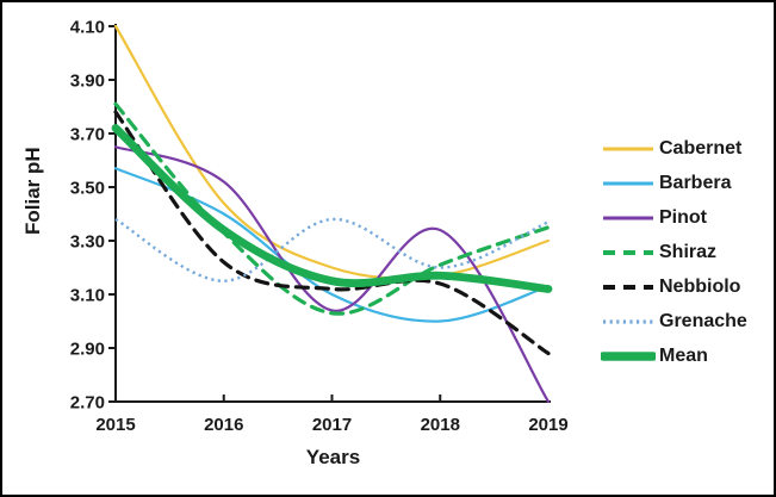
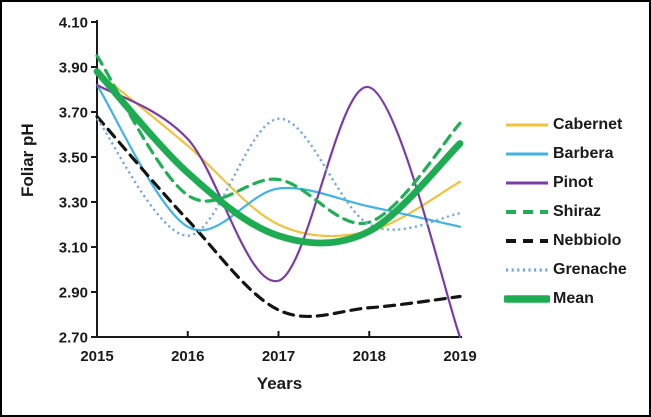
Cabernet/2015: 4.10 -> 3.88
Barbera/2015: 3.57 -> 3.82
Pinot/2015: 3.65 -> 3.82
Shiraz/2015: 3.81 -> 3.95
Nebbiolo/2015: 3.78 -> 3.68
Grenache/2015: 3.38 -> 3.67
Mean/2015: 3.72 -> 3.88
Cabernet/2016: 3.44 -> 3.55
Barbera/2016: 3.40 -> 3.19
Pinot/2016: 3.52 -> 3.58
Mean/2016: 3.34 -> 3.43
Barbera/2017: 3.10 -> 3.36
Pinot/2017: 3.04 -> 2.95
Shiraz/2017: 3.03 -> 3.40
Nebbiolo/2017: 3.12 -> 2.82
Grenache/2017: 3.38 -> 3.67
Barbera/2018: 3.00 -> 3.28
Pinot/2018: 3.34 -> 3.81
Nebbiolo/2018: 3.14 -> 2.83
Cabernet/2019: 3.30 -> 3.39
Barbera/2019: 3.13 -> 3.19
Shiraz/2019: 3.35 -> 3.65
Grenache/2019: 3.37 -> 3.25
Mean/2019: 3.12 -> 3.56
